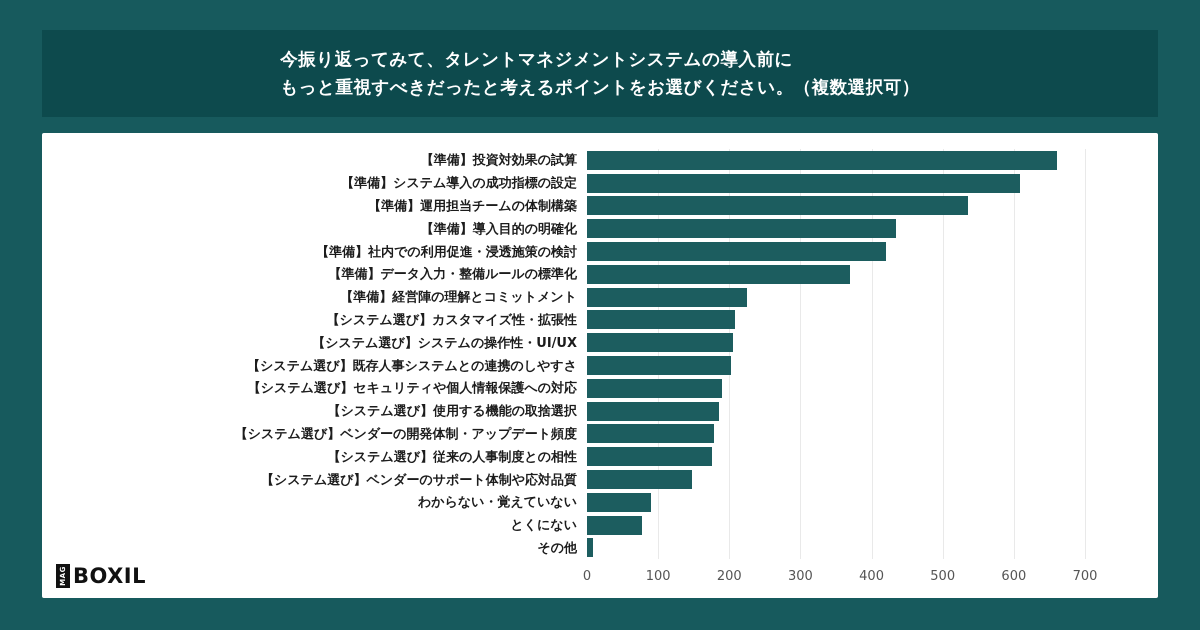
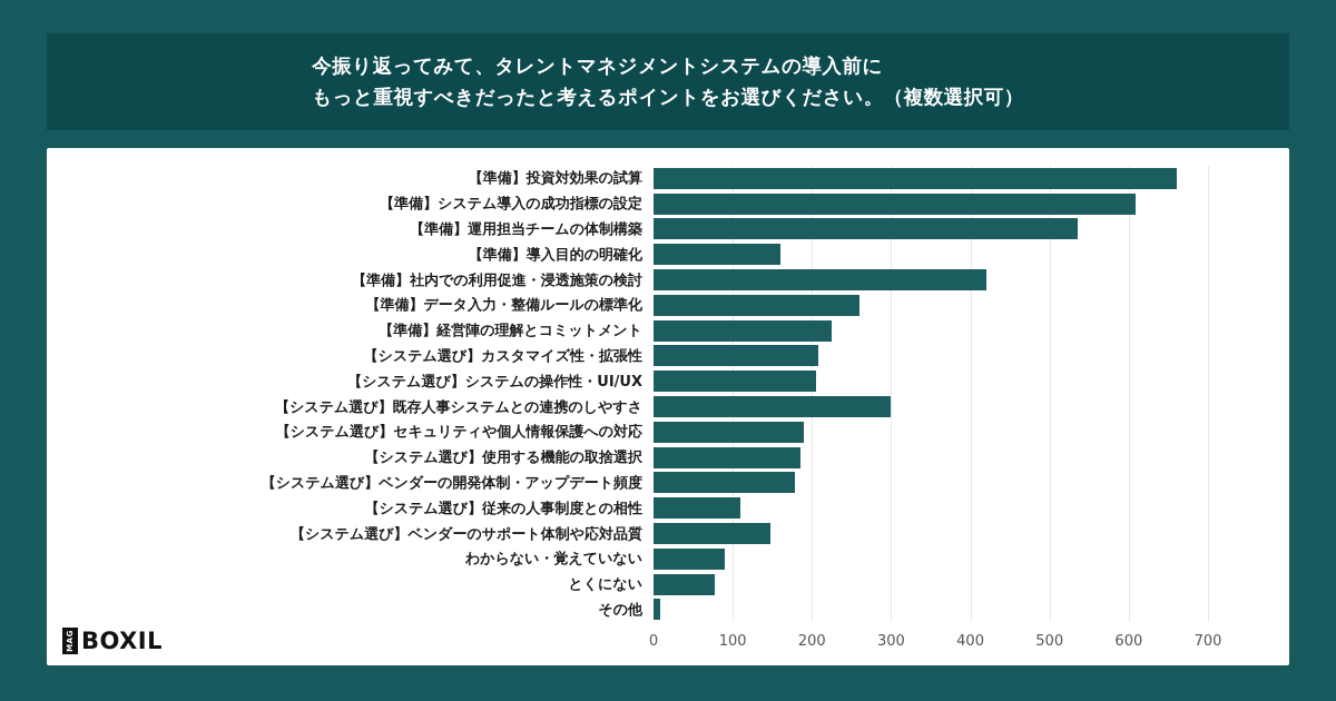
【準備】導入目的の明確化: 440 -> 160
【準備】データ入力・整備ルールの標準化: 370 -> 260
【システム選び】既存人事システムとの連携のしやすさ: 200 -> 300
【システム選び】従来の人事制度との相性: 180 -> 110
